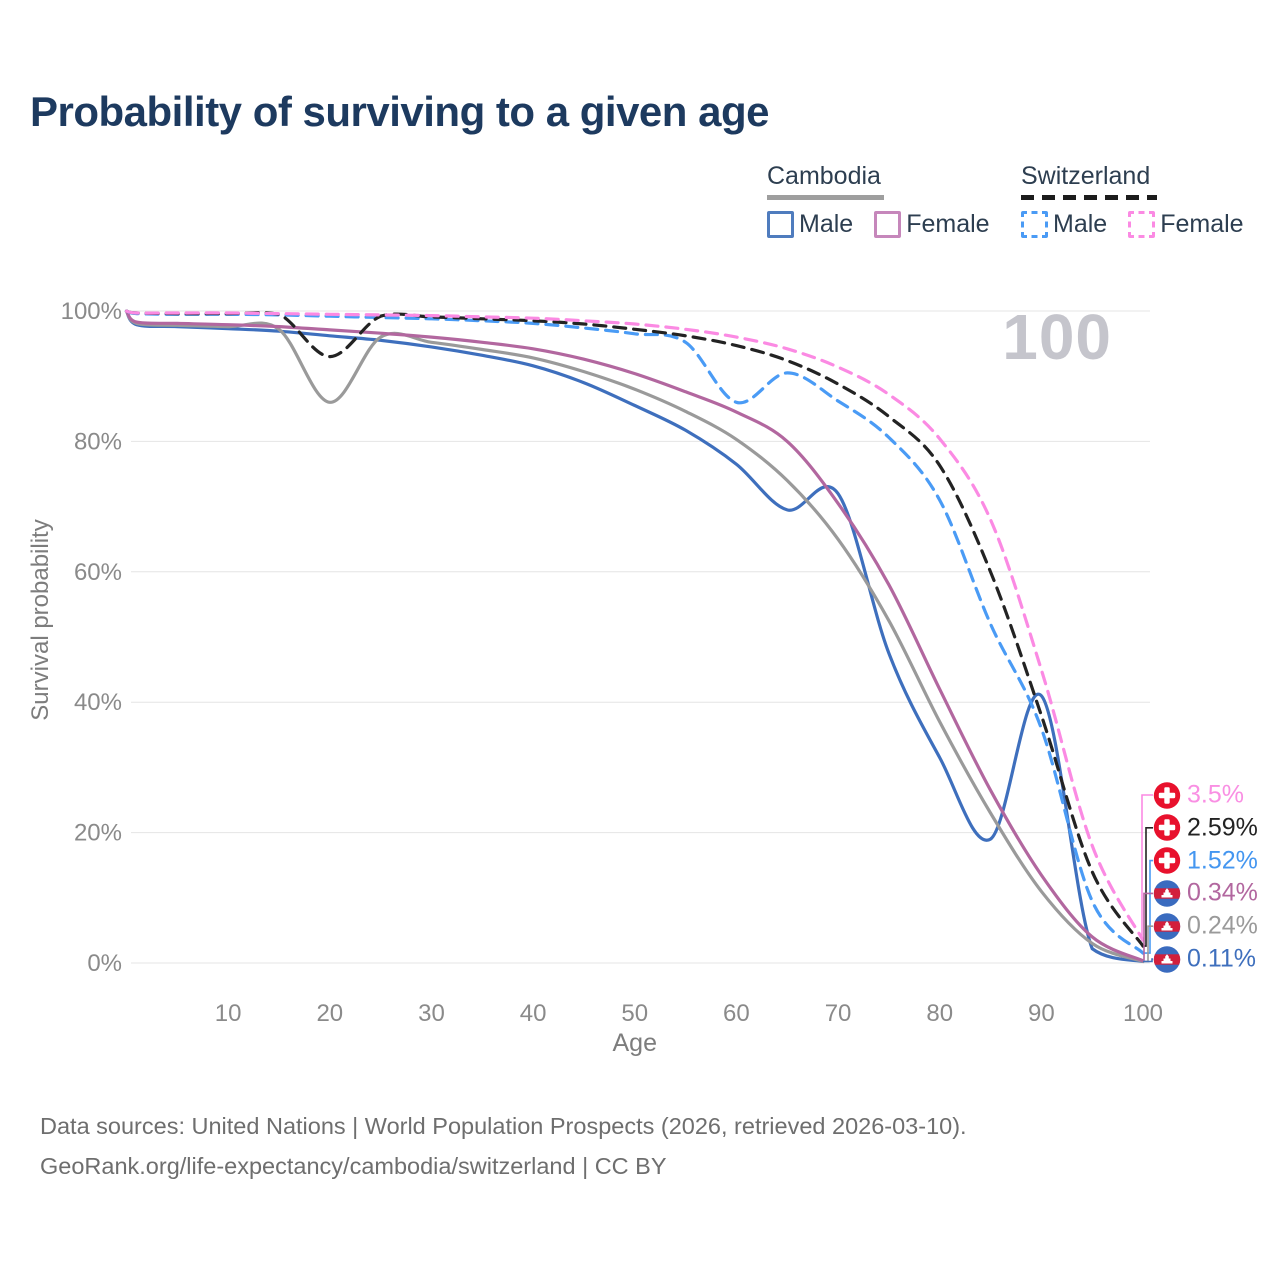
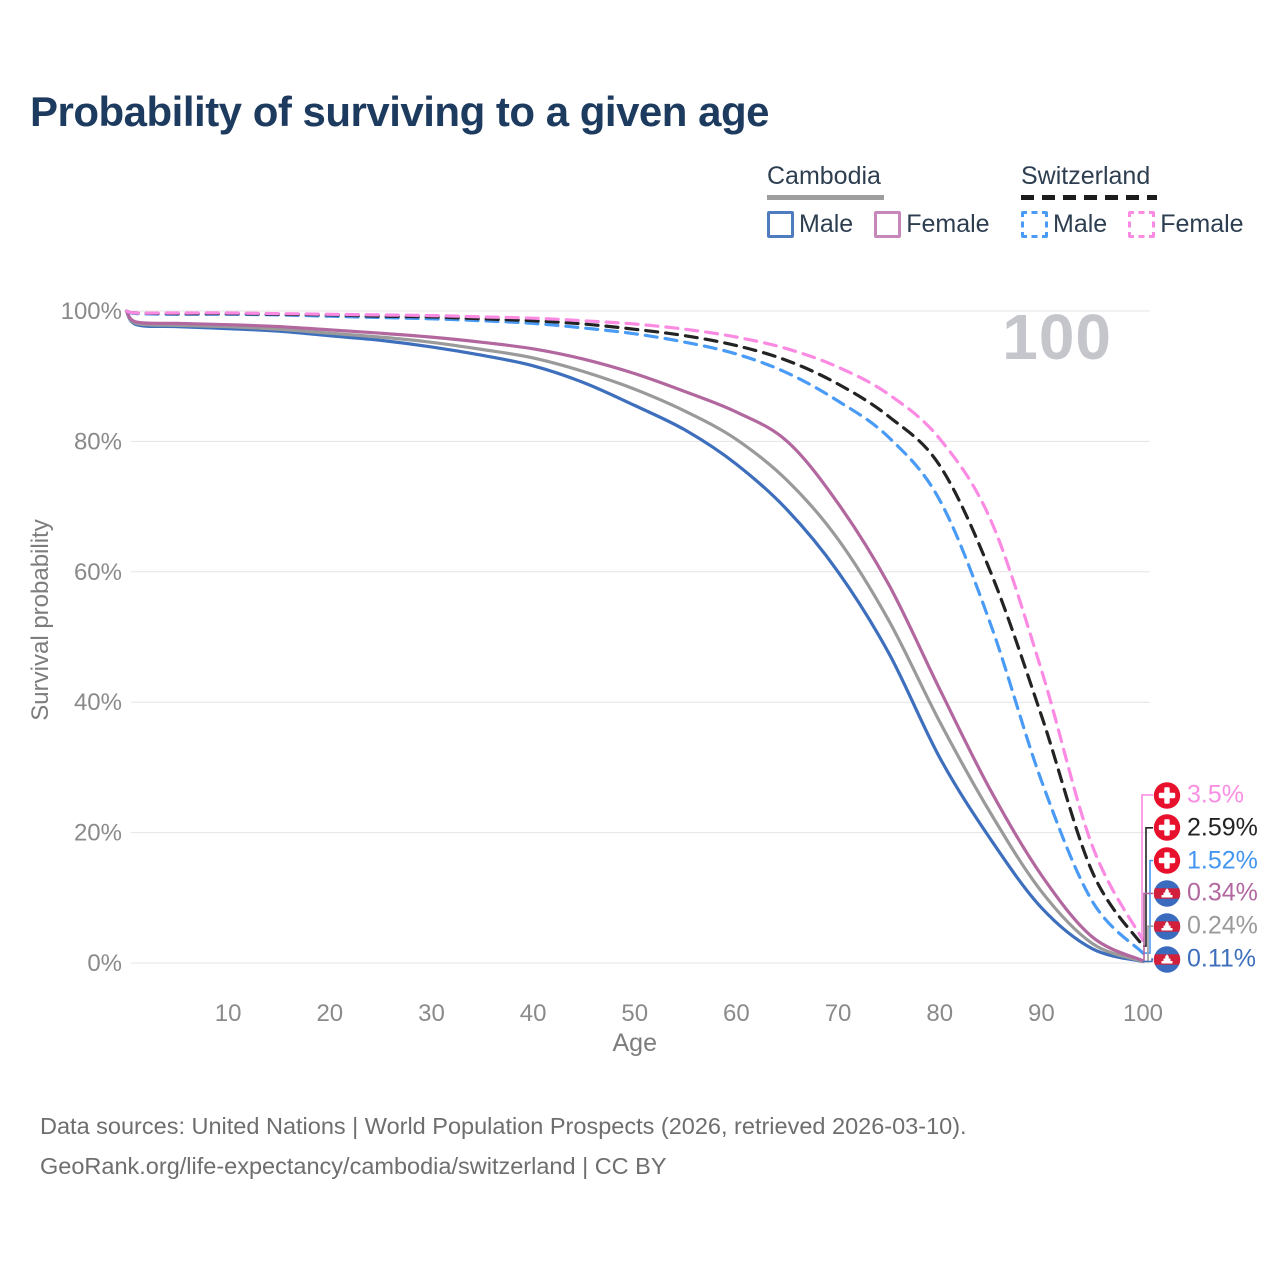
Cambodia/20: 86% -> 97%
Switzerland/20: 93% -> 99%
Switzerland Male/60: 86% -> 93%
Cambodia Male/70: 72% -> 60%
Cambodia Male/90: 41% -> 8%
Switzerland Male/90: 36% -> 28%
